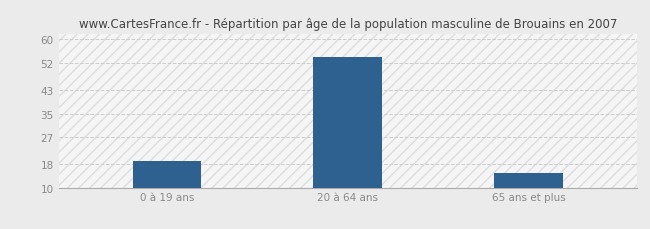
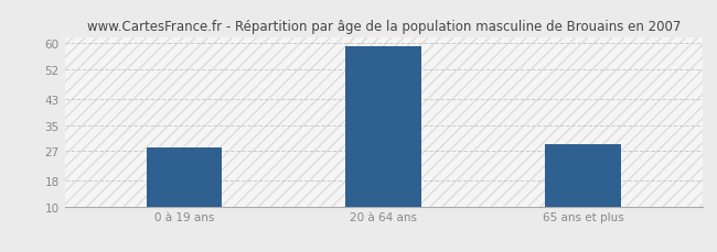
0 à 19 ans: 19 -> 28
20 à 64 ans: 54 -> 59
65 ans et plus: 15 -> 29
